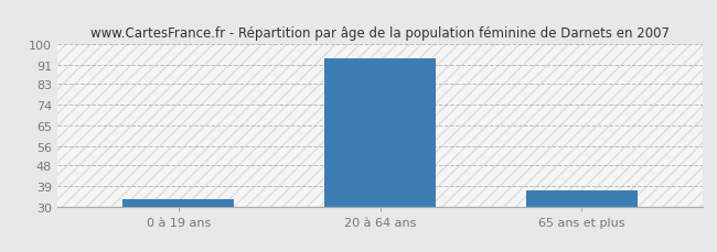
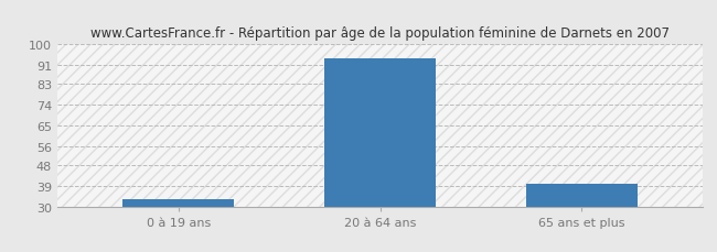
65 ans et plus: 37 -> 40
